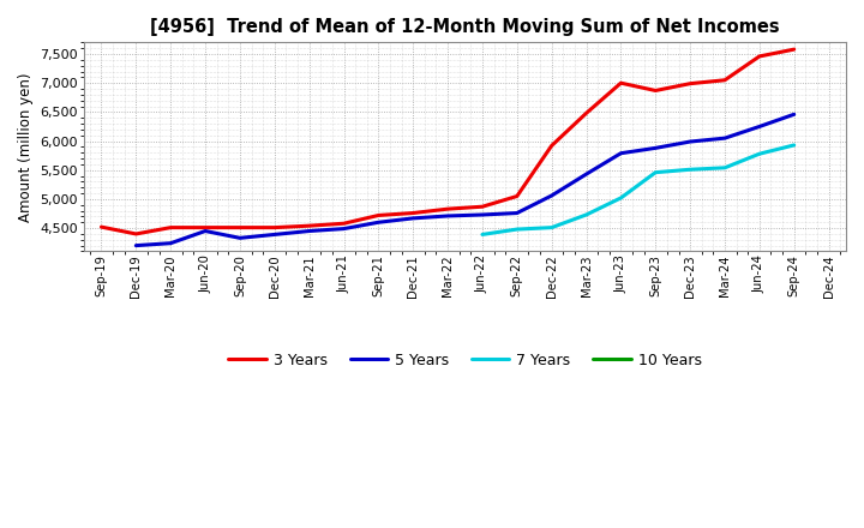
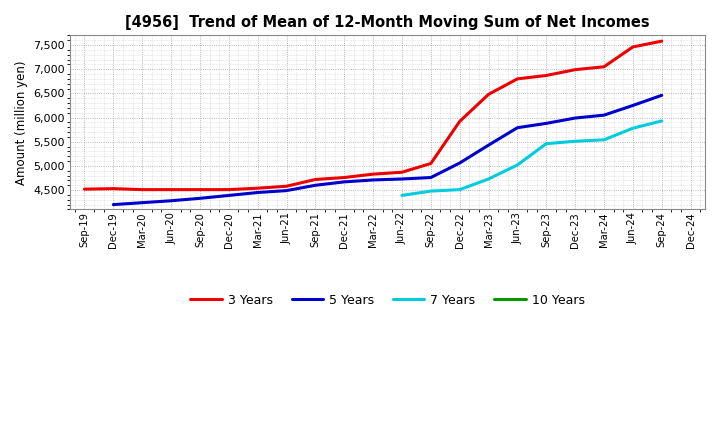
3 Years/Dec-19: 4,400 -> 4,530
5 Years/Jun-20: 4,450 -> 4,280
3 Years/Jun-23: 7,000 -> 6,800
